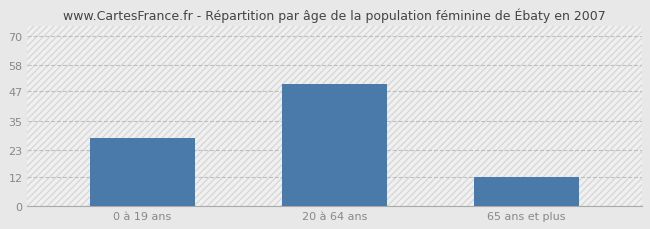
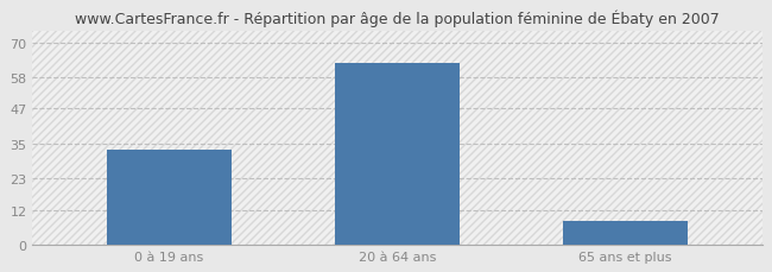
0 à 19 ans: 28 -> 33
20 à 64 ans: 50 -> 63
65 ans et plus: 12 -> 8
